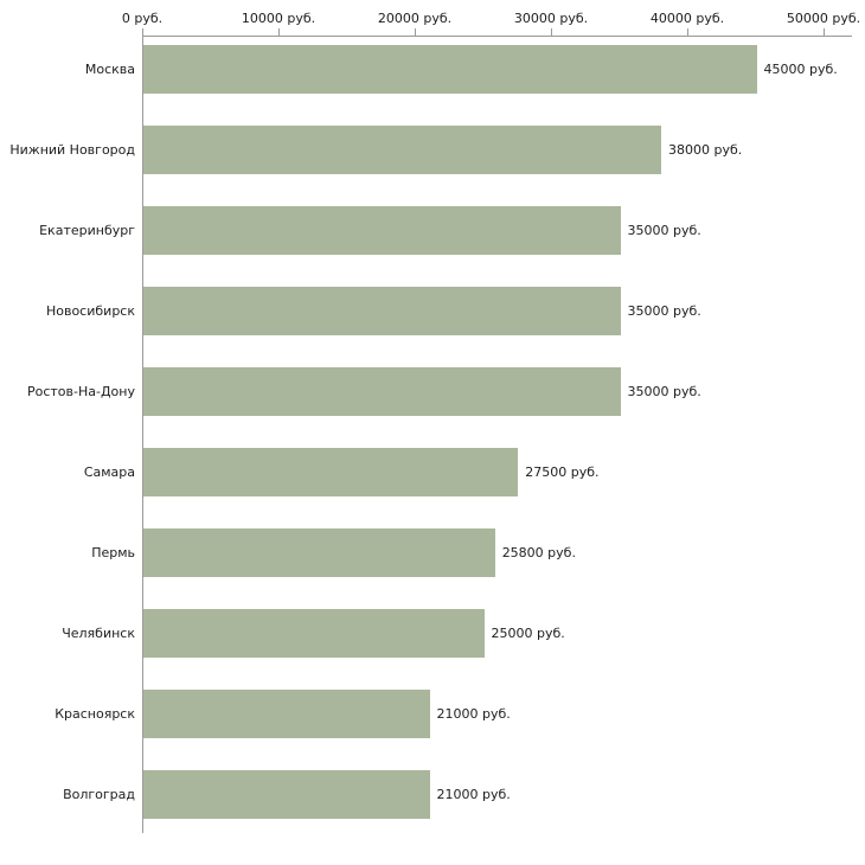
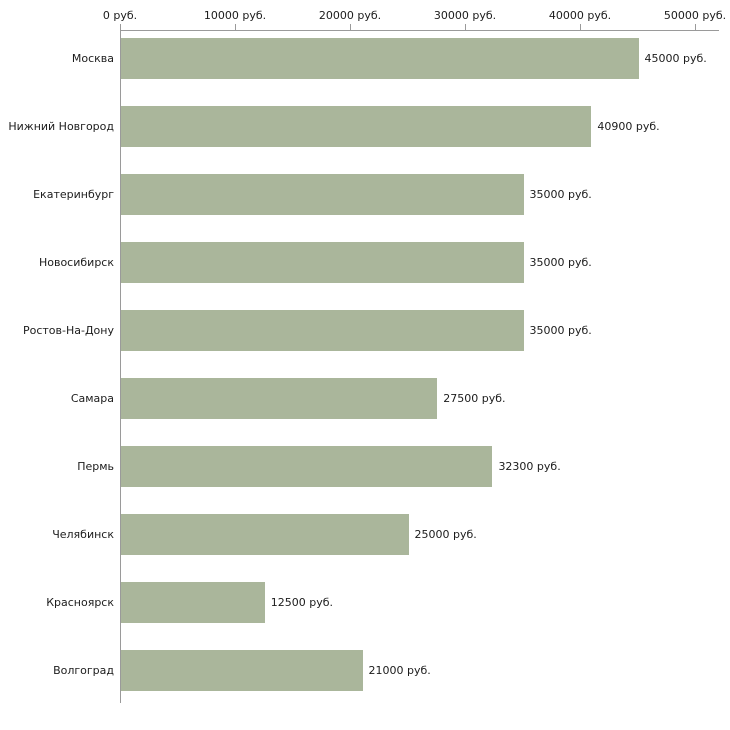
Нижний Новгород: 38000 -> 40900
Пермь: 25800 -> 32300
Красноярск: 21000 -> 12500
